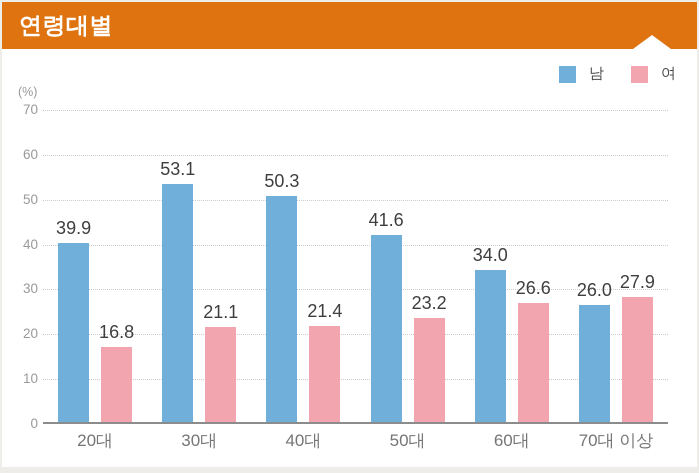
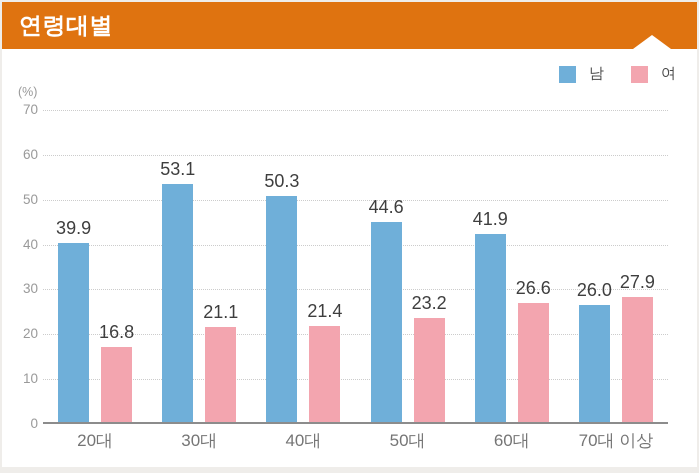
남/50대: 41.6 -> 44.6
남/60대: 34.0 -> 41.9
